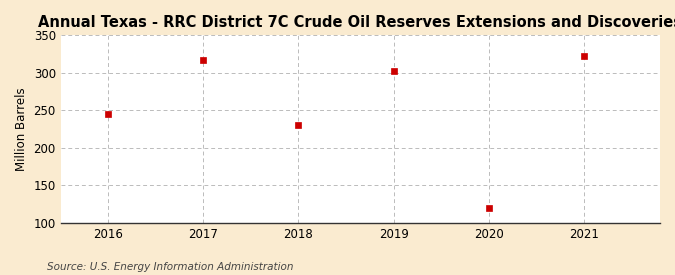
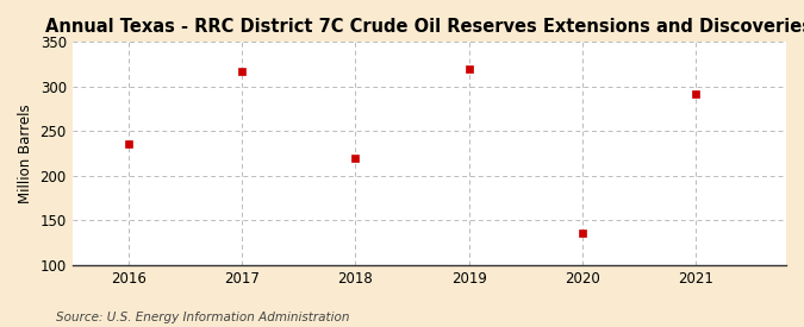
2016: 245 -> 236
2018: 231 -> 220
2019: 303 -> 320
2020: 120 -> 136
2021: 323 -> 292
